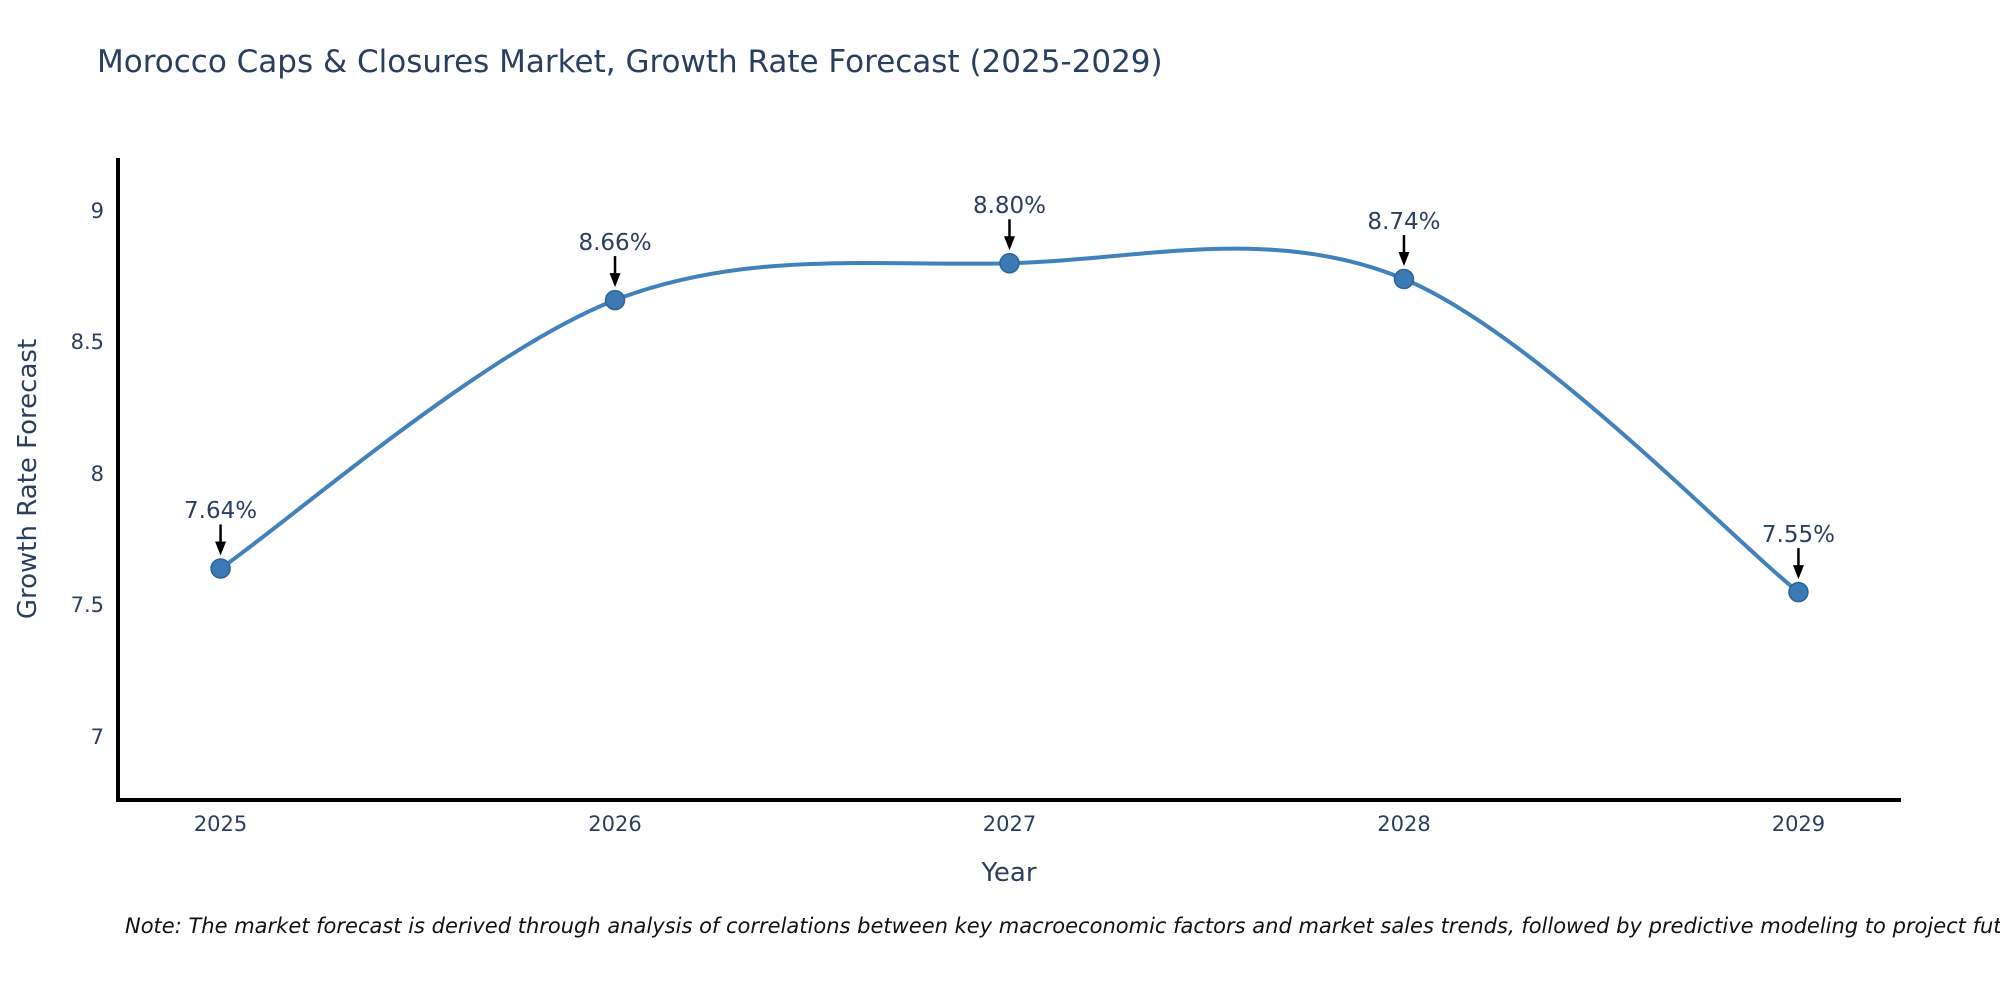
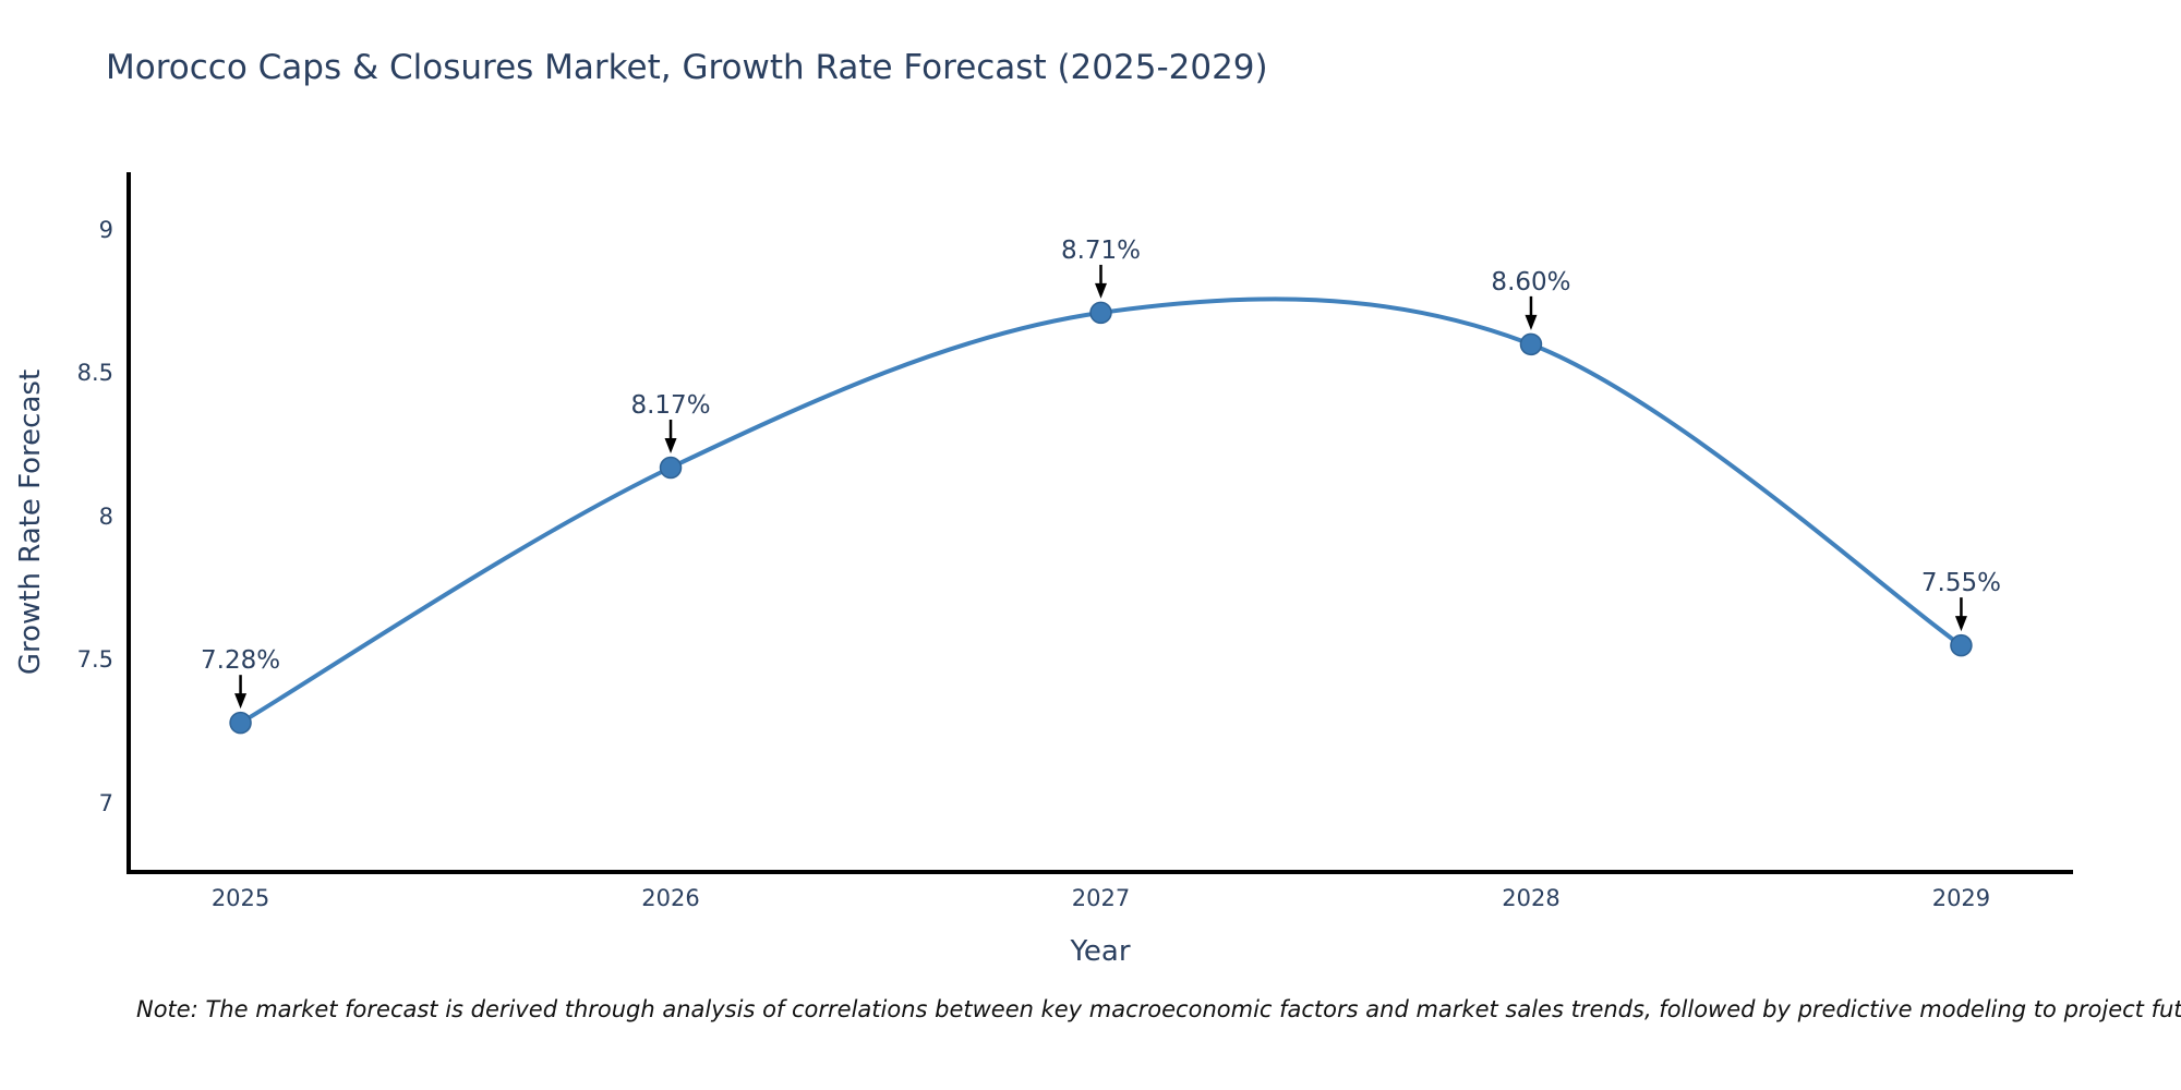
2025: 7.64% -> 7.28%
2026: 8.66% -> 8.17%
2027: 8.80% -> 8.71%
2028: 8.74% -> 8.60%
